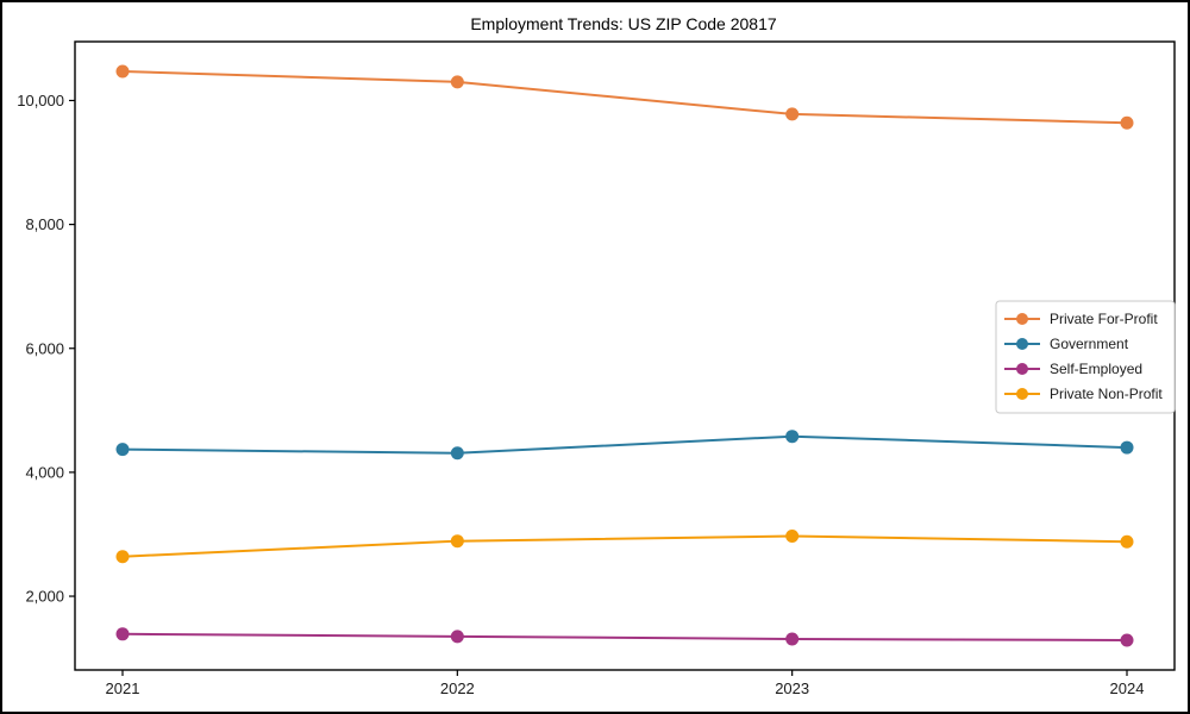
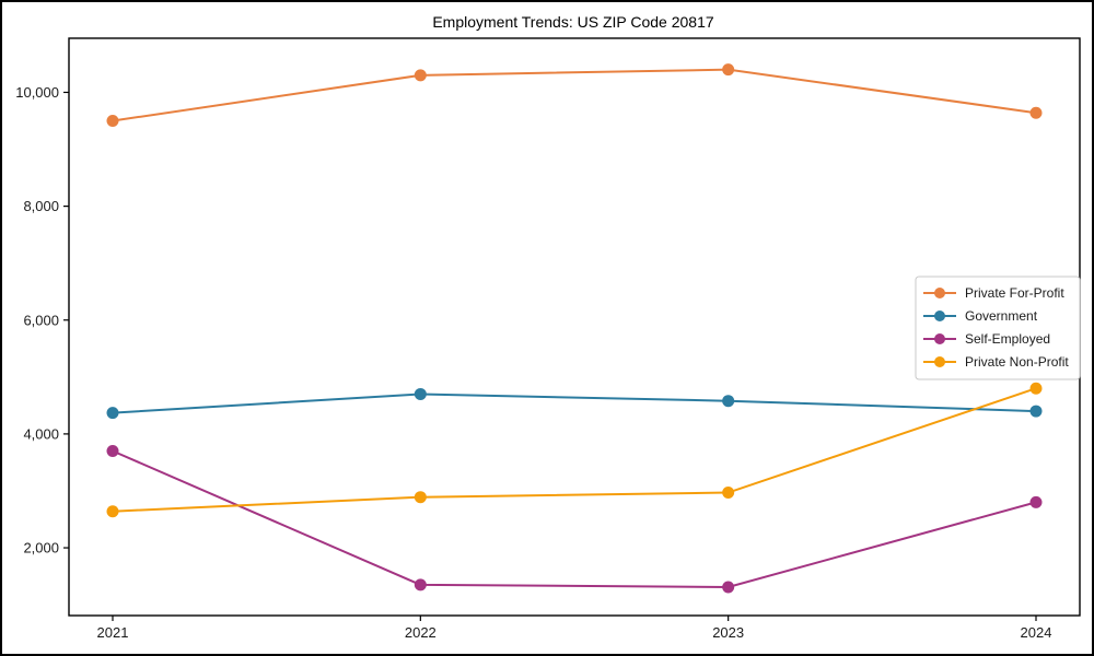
Private For-Profit/2021: 10500 -> 9500
Self-Employed/2021: 1400 -> 3700
Government/2022: 4300 -> 4700
Private For-Profit/2023: 9800 -> 10400
Self-Employed/2024: 1300 -> 2800
Private Non-Profit/2024: 2900 -> 4800
